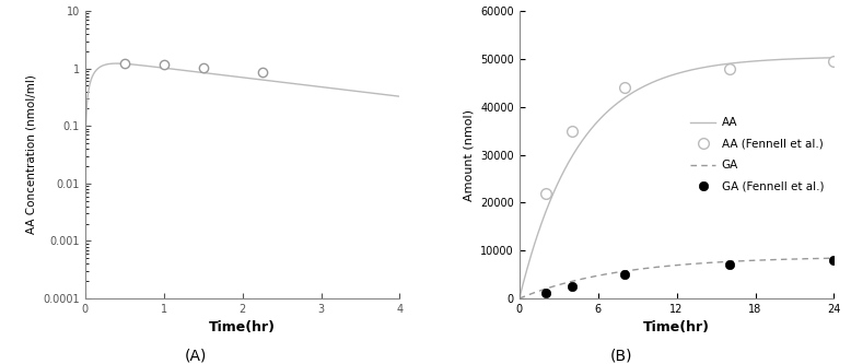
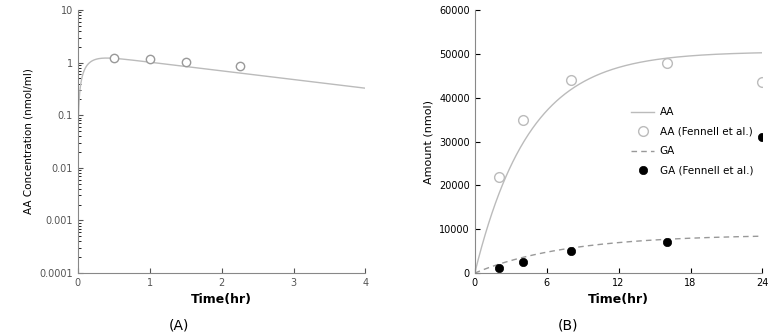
AA (Fennell et al.)/24: 49500 -> 43500
GA (Fennell et al.)/24: 8000 -> 31000
